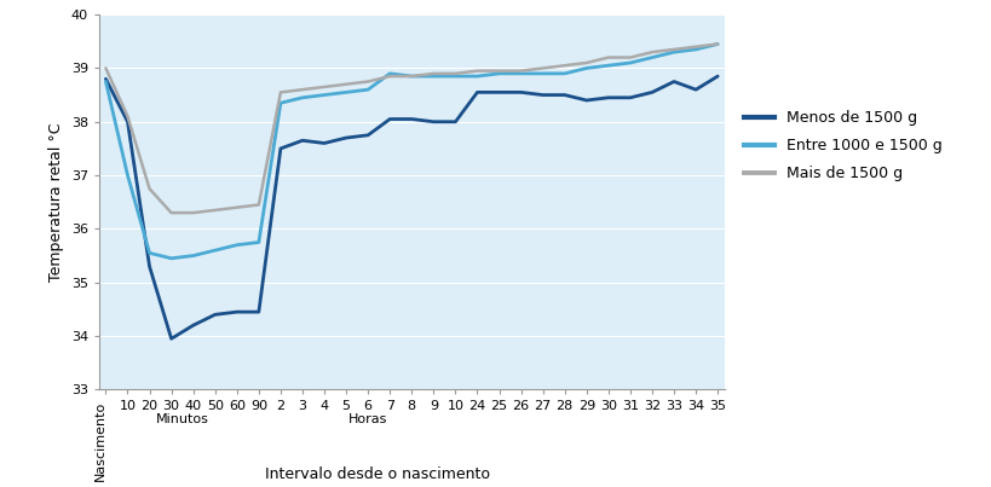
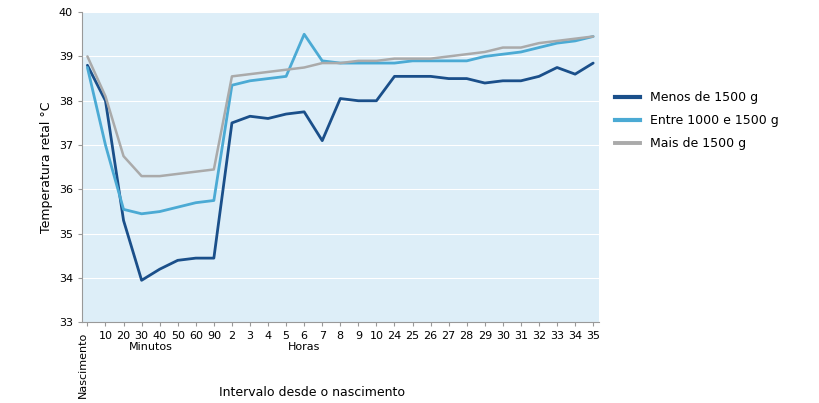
Entre 1000 e 1500 g/6: 38.60 -> 39.50
Menos de 1500 g/7: 38.05 -> 37.10
